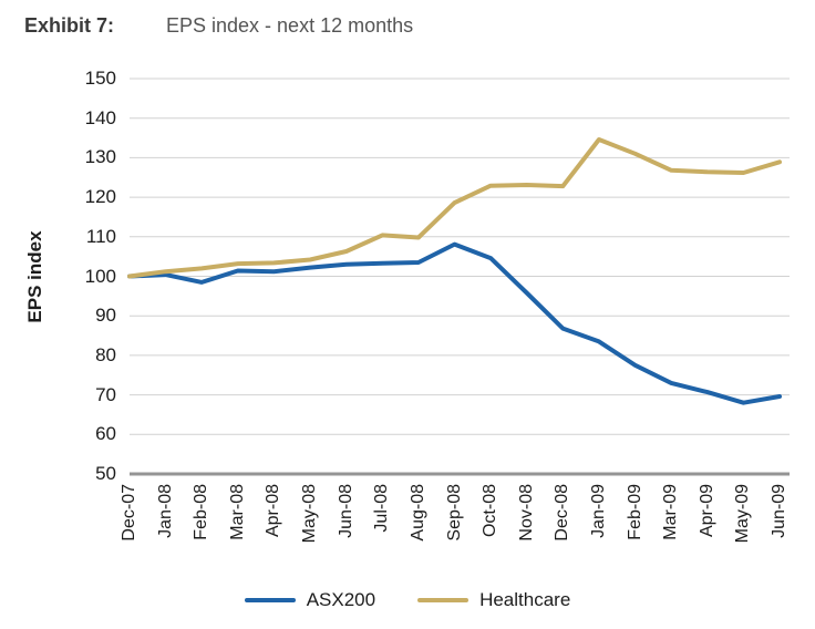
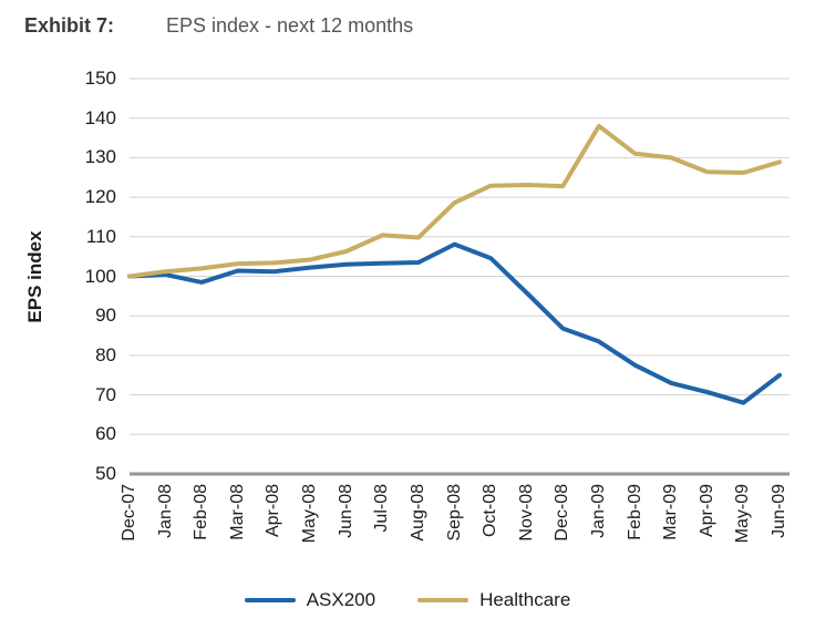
Healthcare/Jan-09: 135 -> 138
Healthcare/Mar-09: 127 -> 130
ASX200/Jun-09: 70 -> 75
